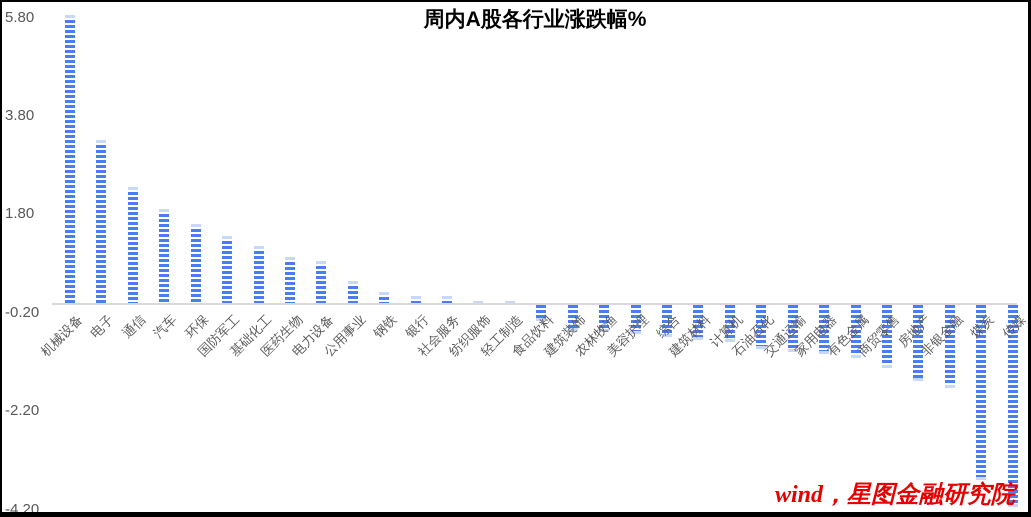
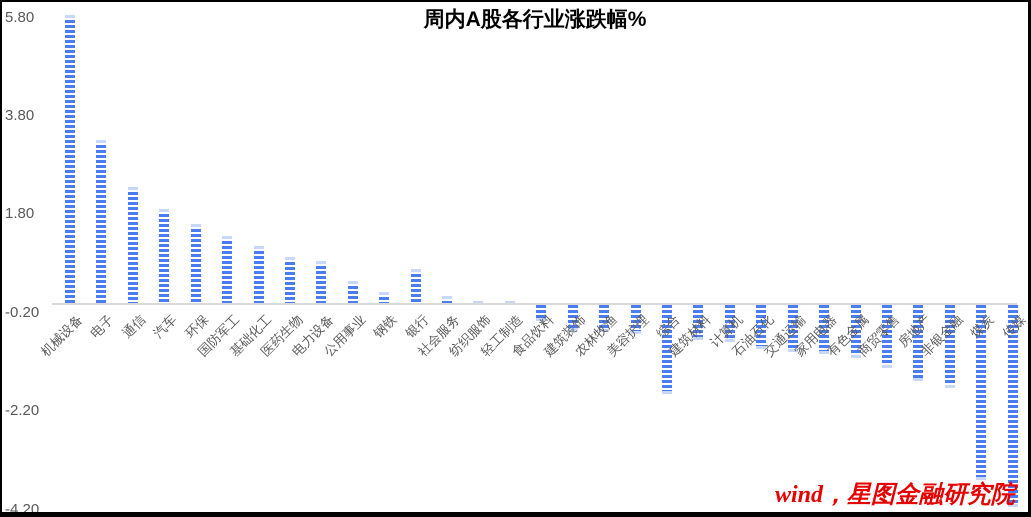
银行: 0.1 -> 0.7
综合: -0.7 -> -1.8
